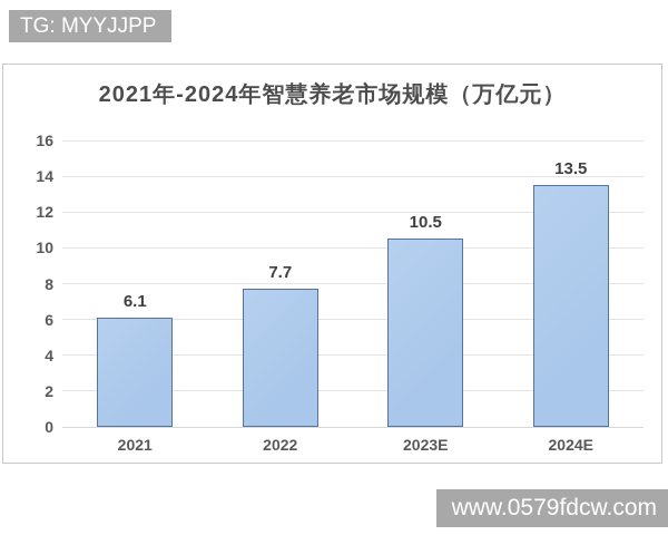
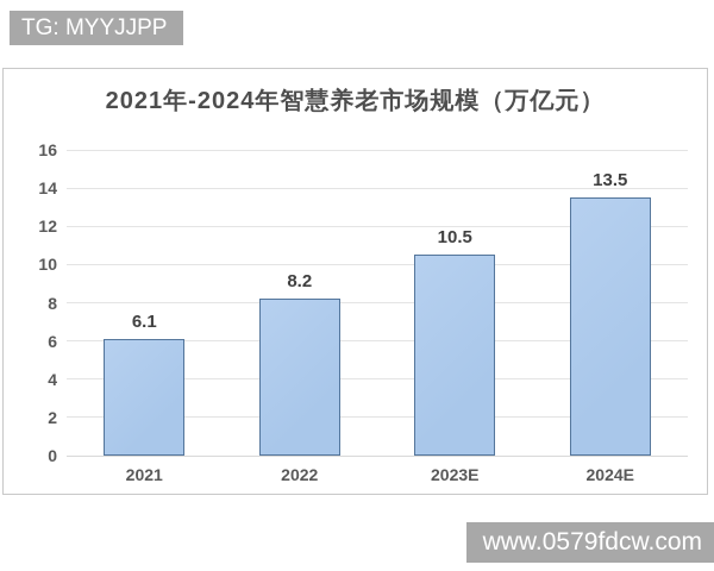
2022: 7.7 -> 8.2
